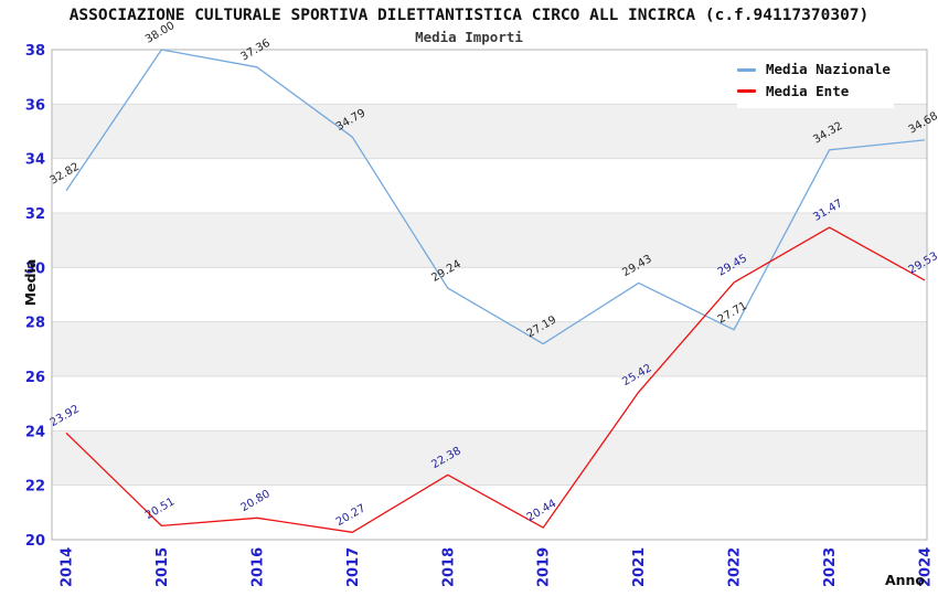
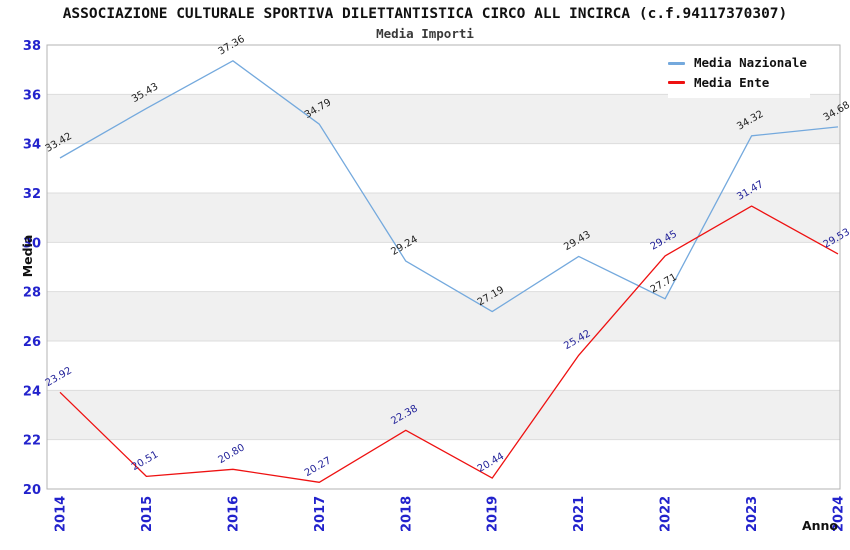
Media Nazionale/2014: 32.82 -> 33.42
Media Nazionale/2015: 38.00 -> 35.43
